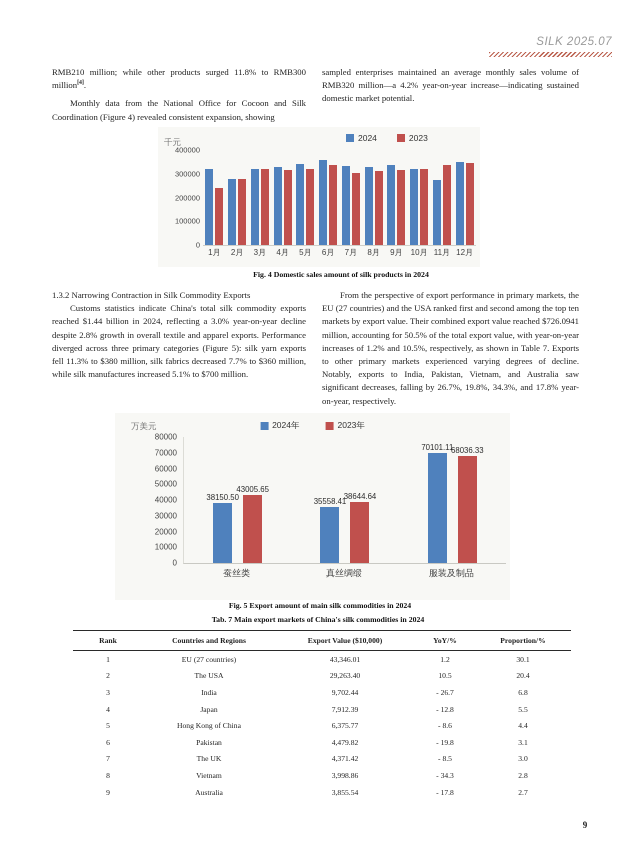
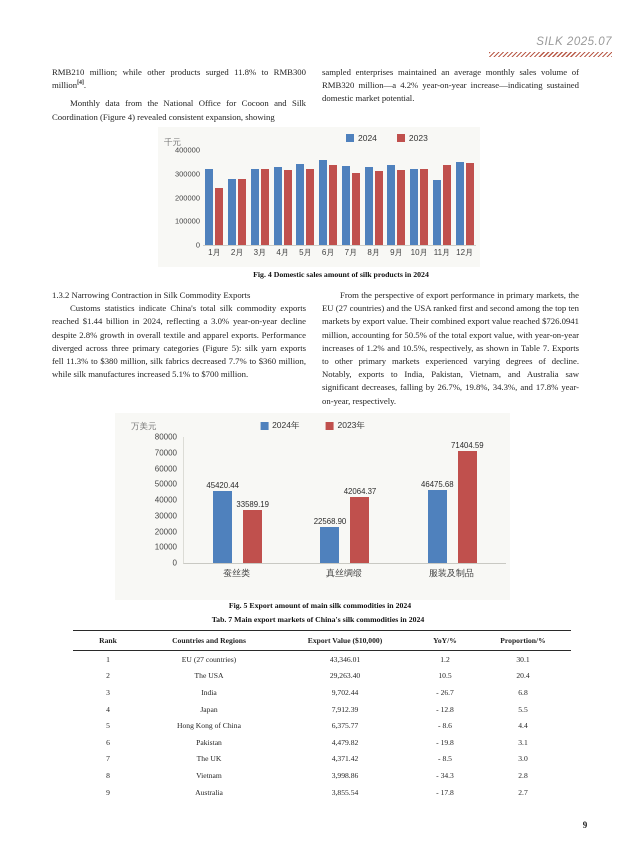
Fig. 5 Export amount of main silk commodities in 2024/2024年/蚕丝类: 38150.50 -> 45420.44
Fig. 5 Export amount of main silk commodities in 2024/2023年/蚕丝类: 43005.65 -> 33589.19
Fig. 5 Export amount of main silk commodities in 2024/2024年/真丝绸缎: 35558.41 -> 22568.90
Fig. 5 Export amount of main silk commodities in 2024/2023年/真丝绸缎: 38644.64 -> 42064.37
Fig. 5 Export amount of main silk commodities in 2024/2024年/服装及制品: 70101.11 -> 46475.68
Fig. 5 Export amount of main silk commodities in 2024/2023年/服装及制品: 68036.33 -> 71404.59
